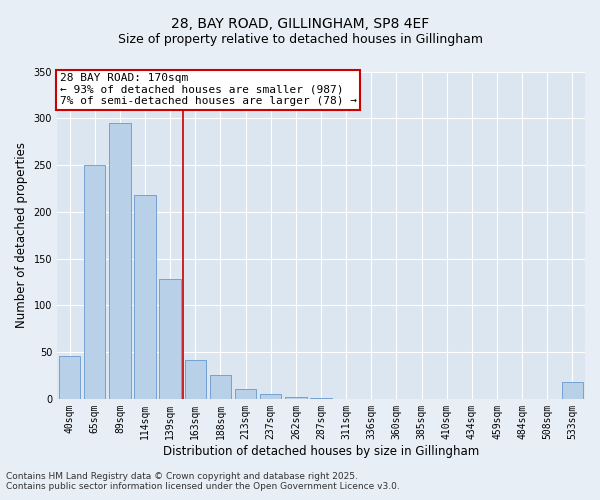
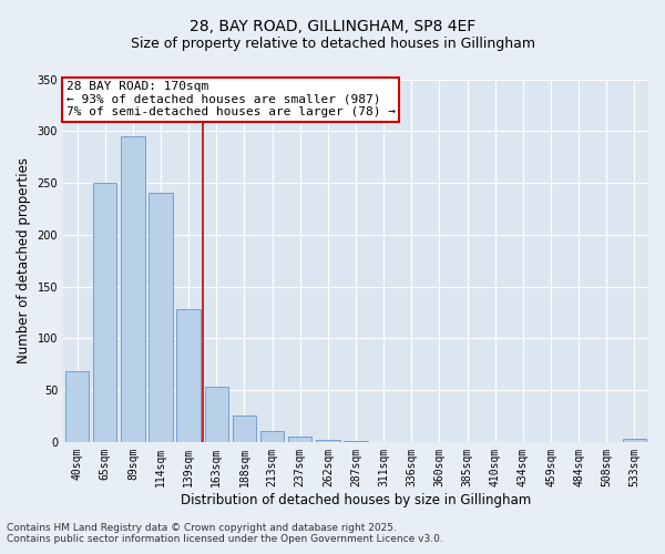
40sqm: 46 -> 68
114sqm: 218 -> 240
163sqm: 42 -> 53
533sqm: 18 -> 3
